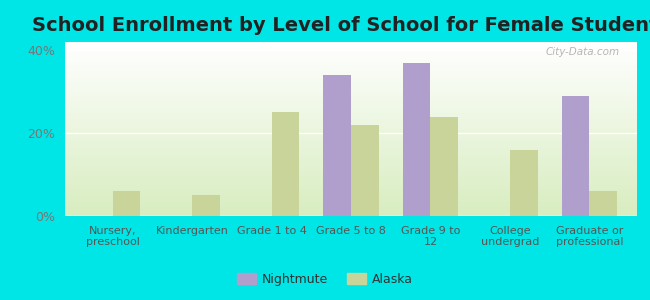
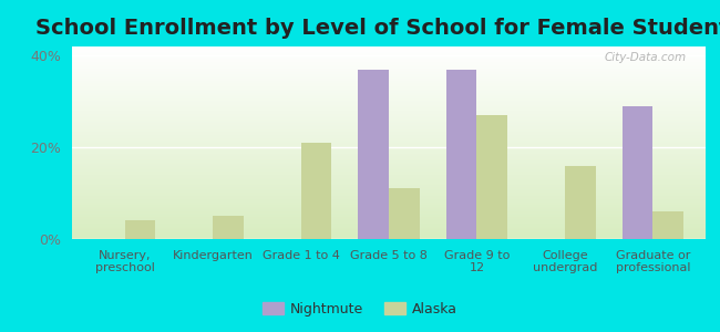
Alaska/Nursery, preschool: 6% -> 4%
Alaska/Grade 1 to 4: 25% -> 21%
Nightmute/Grade 5 to 8: 34% -> 37%
Alaska/Grade 5 to 8: 22% -> 11%
Alaska/Grade 9 to 12: 24% -> 27%
